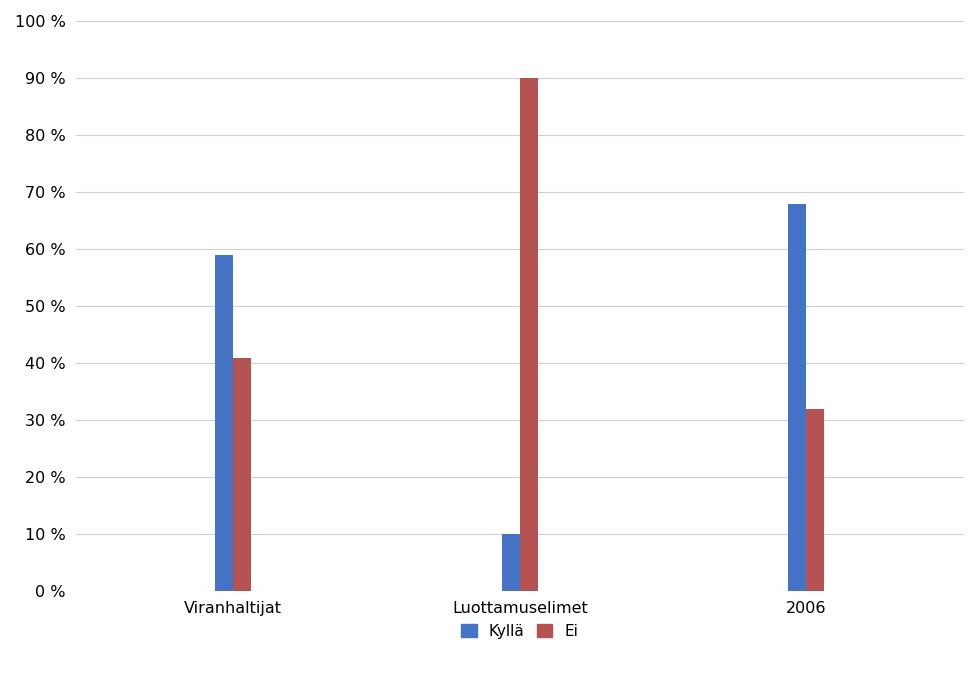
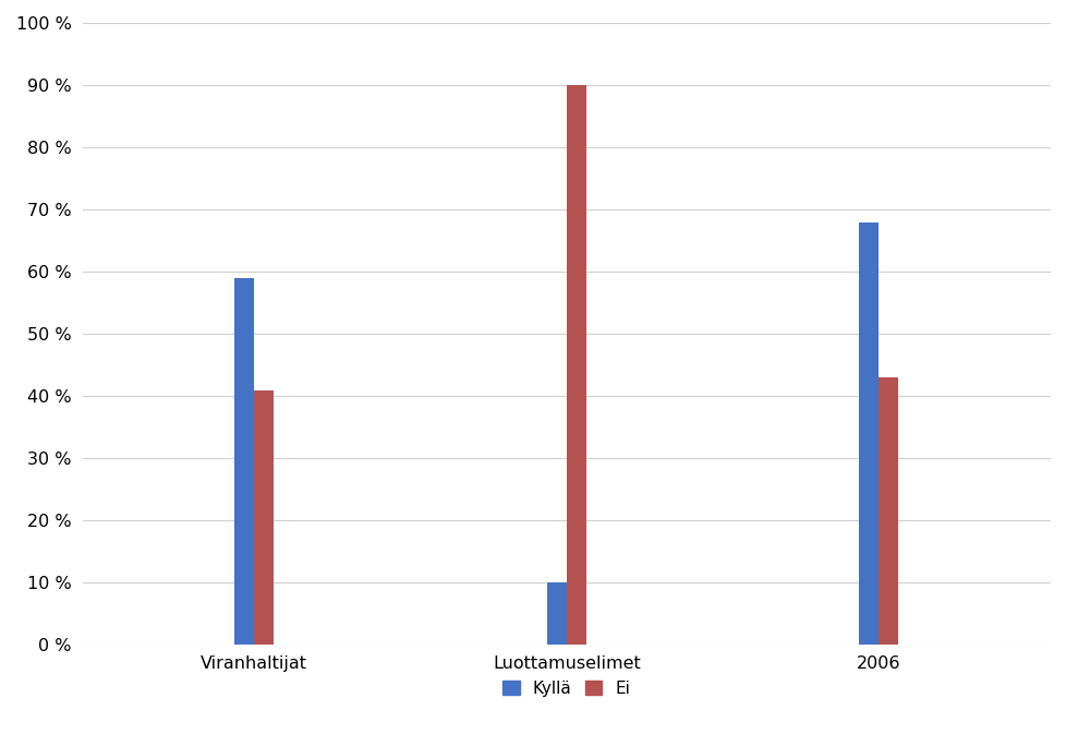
Ei/2006: 32 % -> 43 %
